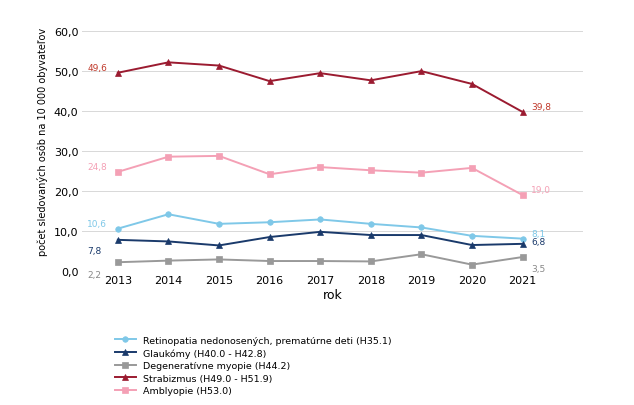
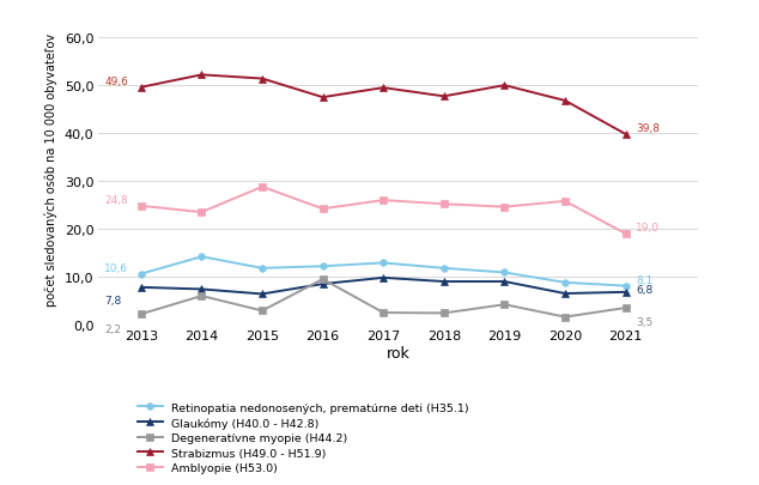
Degeneratívne myopie (H44.2)/2014: 2,6 -> 6,0
Amblyopie (H53.0)/2014: 28,6 -> 23,5
Degeneratívne myopie (H44.2)/2016: 2,5 -> 9,5
